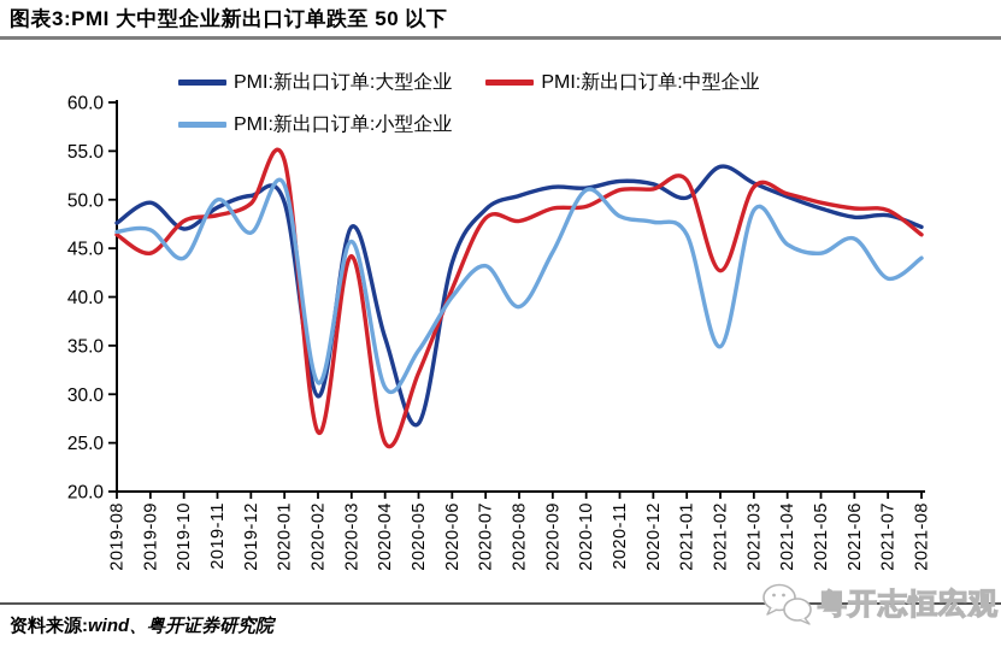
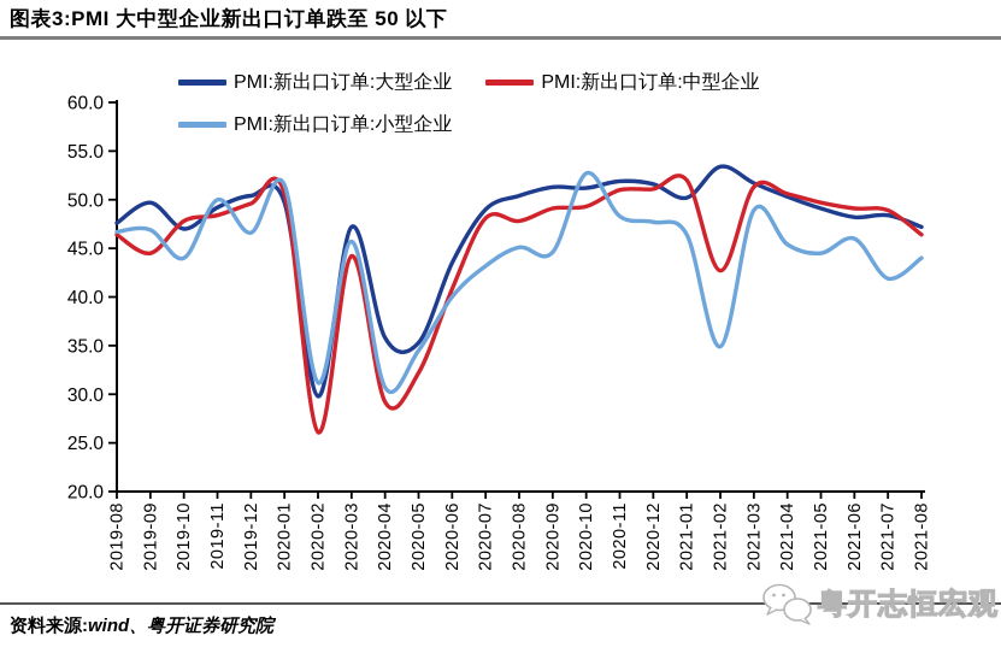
PMI:新出口订单:中型企业/2020-01: 54 -> 51
PMI:新出口订单:中型企业/2020-04: 25 -> 29
PMI:新出口订单:大型企业/2020-05: 27 -> 35
PMI:新出口订单:小型企业/2020-08: 39 -> 45
PMI:新出口订单:小型企业/2020-10: 51 -> 53
